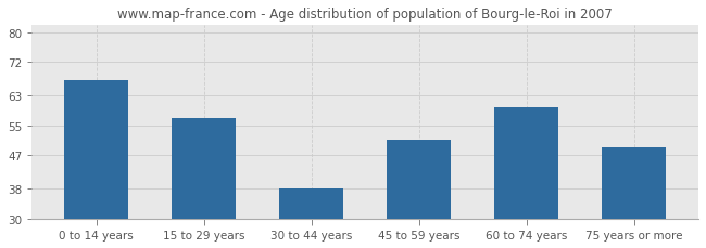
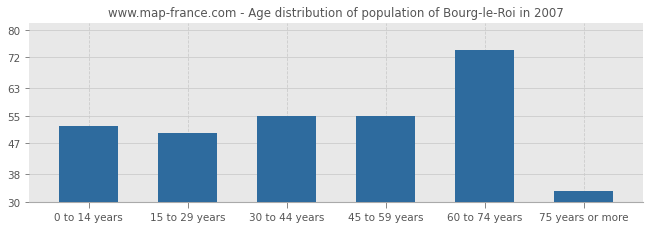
0 to 14 years: 67 -> 52
15 to 29 years: 57 -> 50
30 to 44 years: 38 -> 55
45 to 59 years: 51 -> 55
60 to 74 years: 60 -> 74
75 years or more: 49 -> 33
